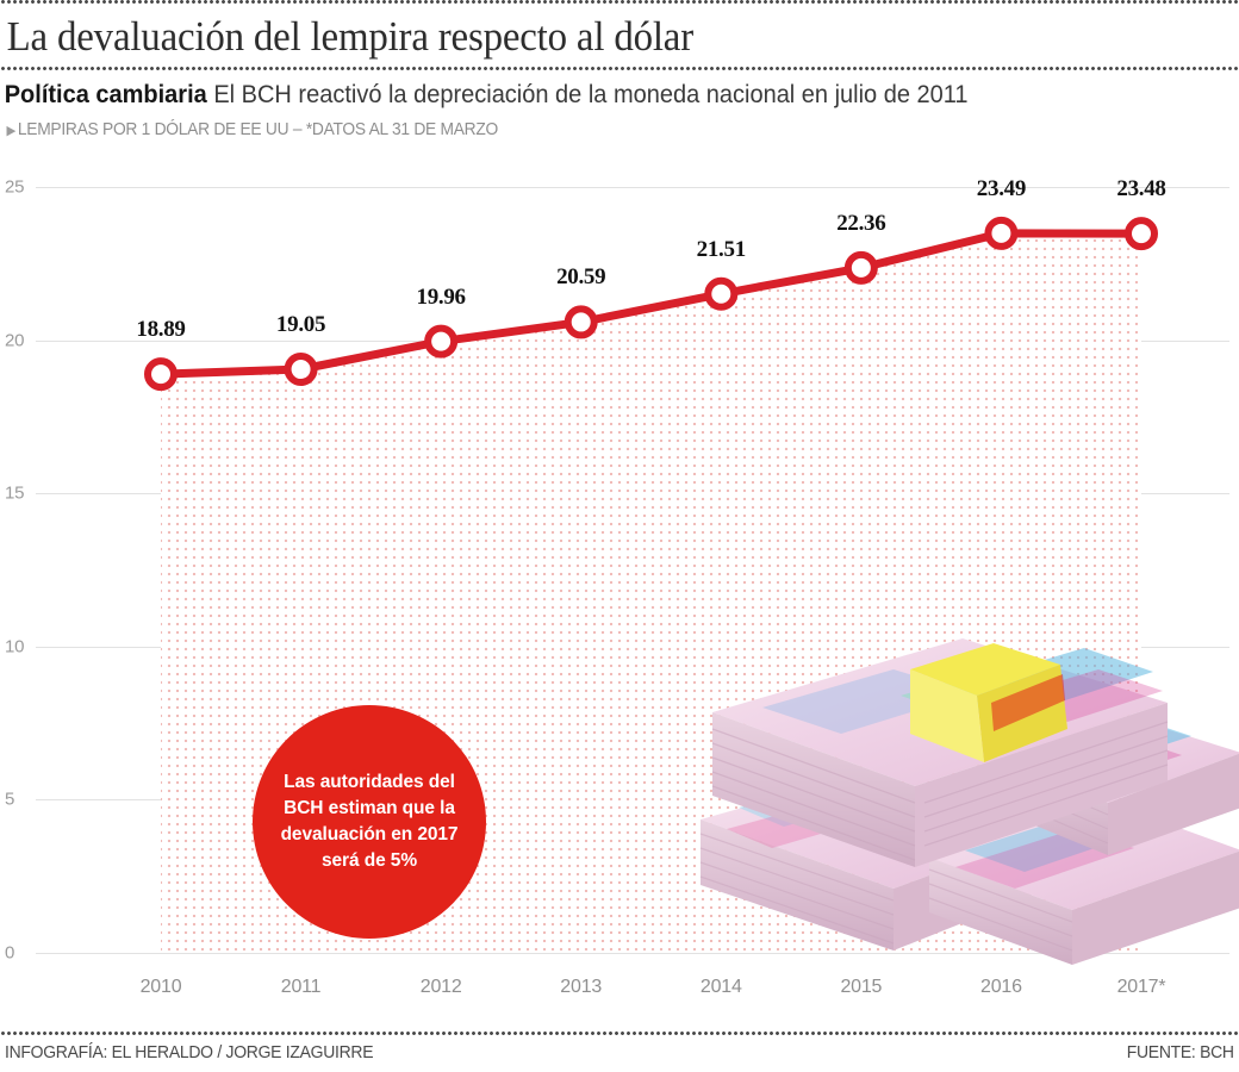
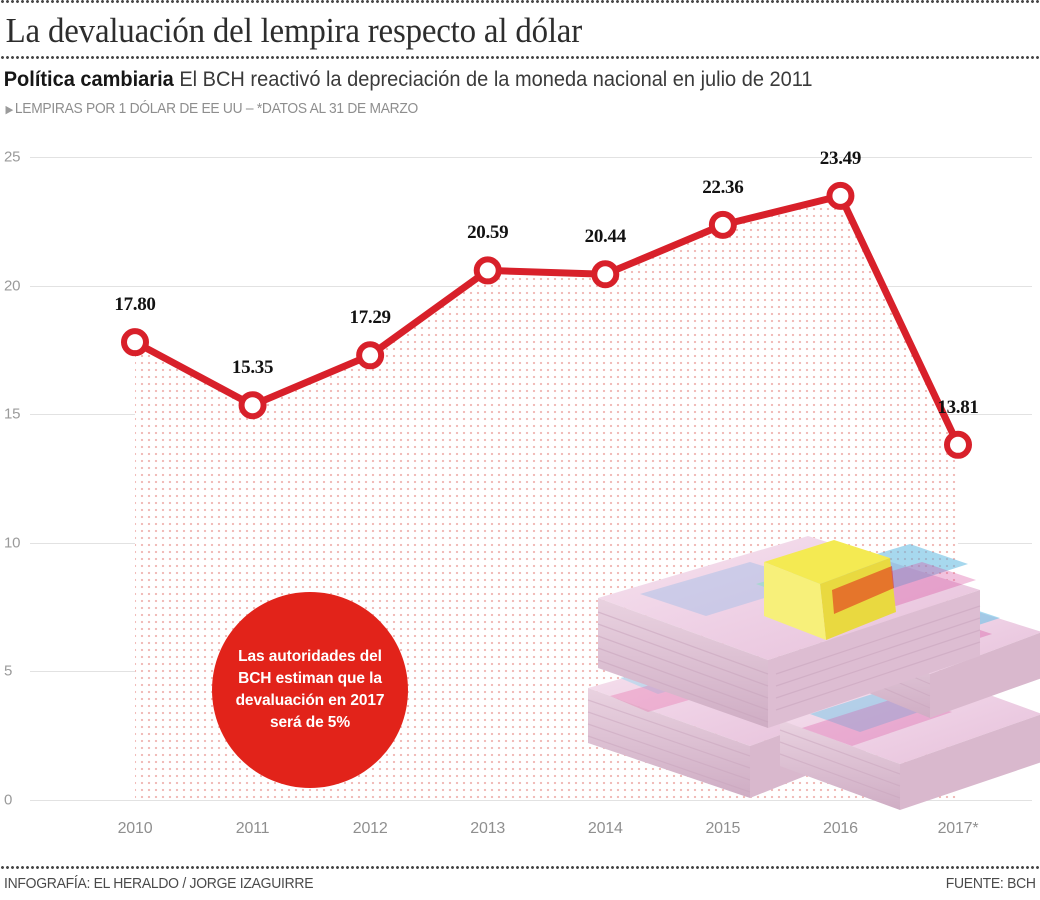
2010: 18.89 -> 17.80
2011: 19.05 -> 15.35
2012: 19.96 -> 17.29
2014: 21.51 -> 20.44
2017*: 23.48 -> 13.81
